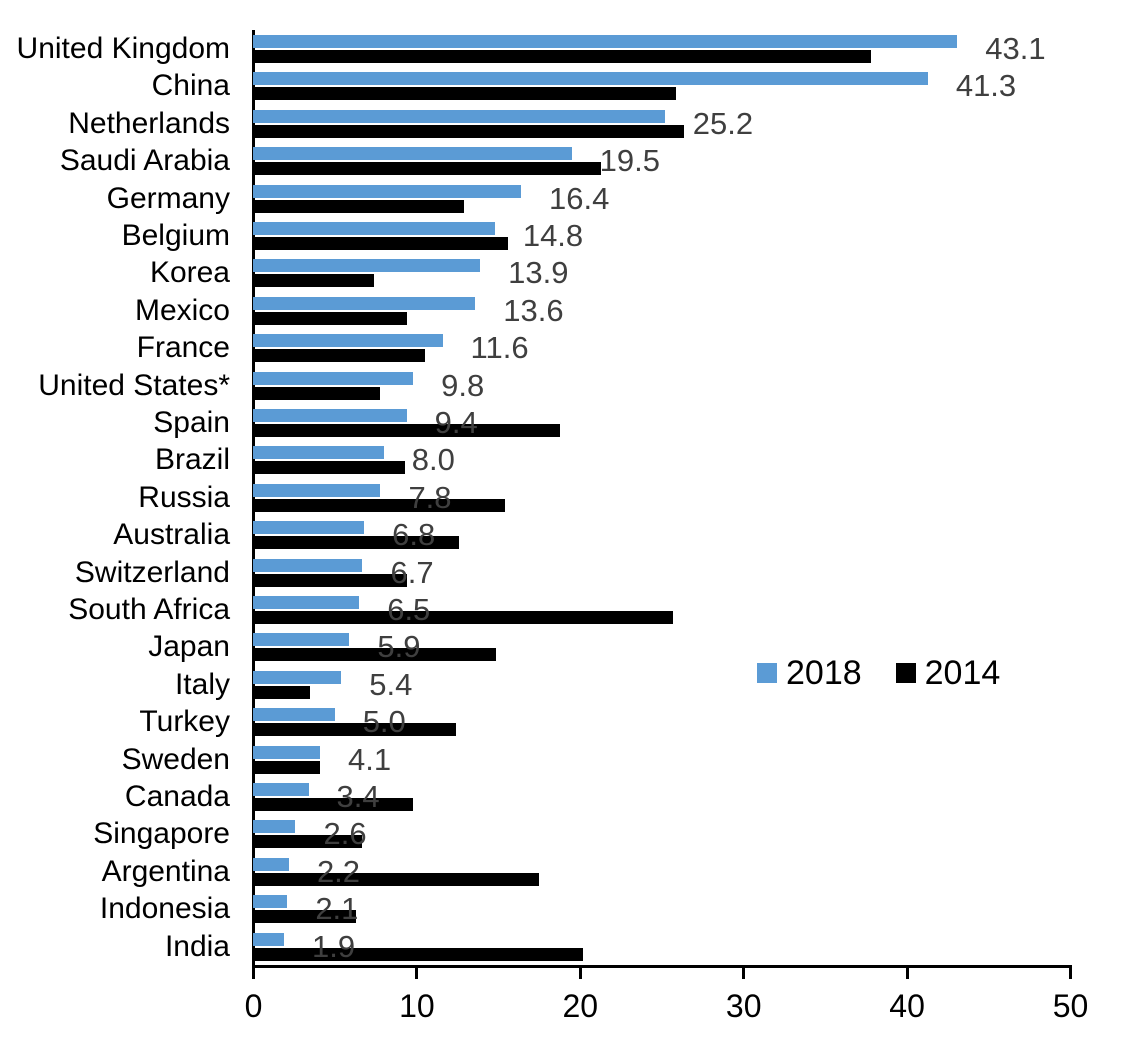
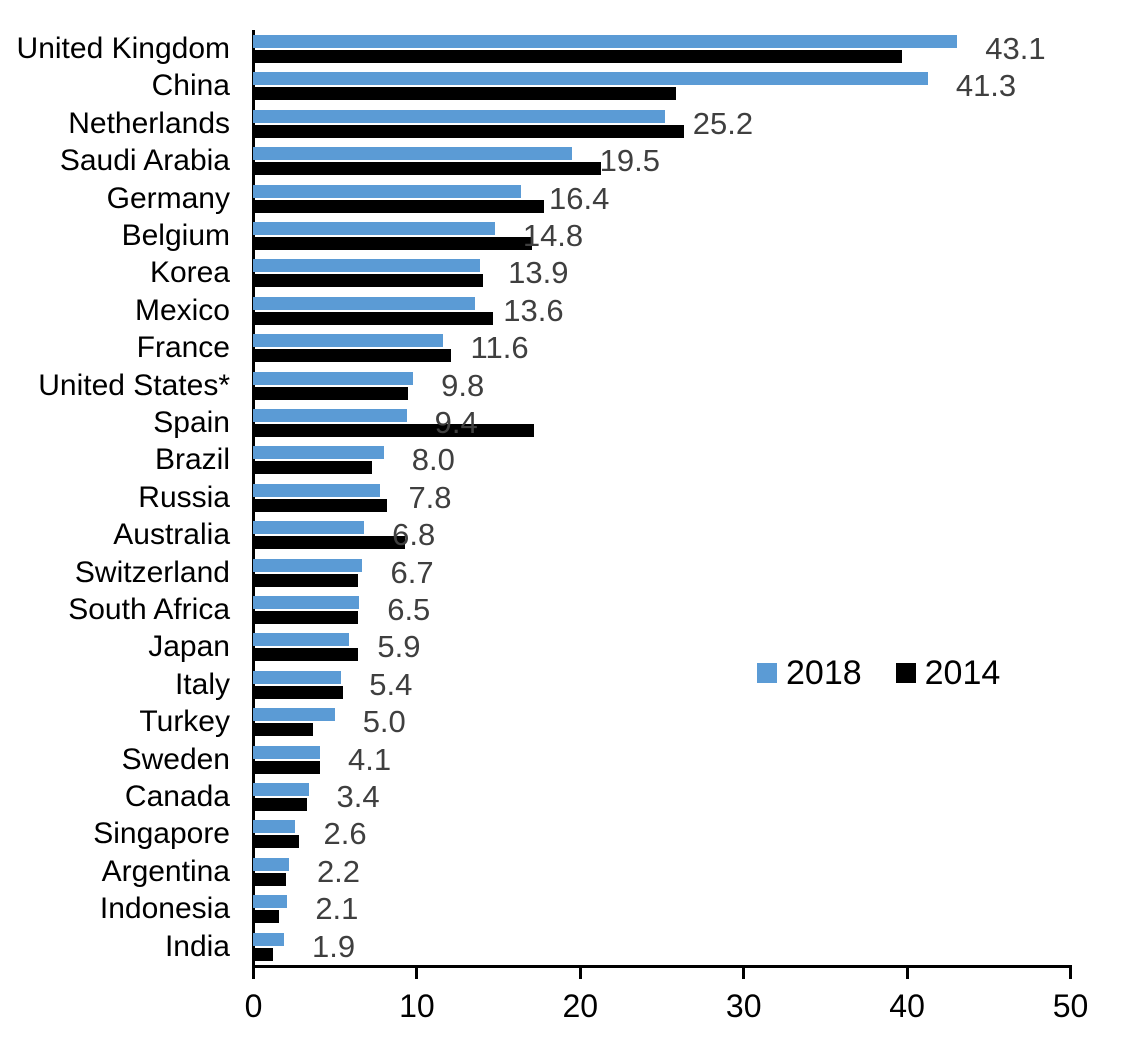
2014/United Kingdom: 37.8 -> 39.7
2014/Germany: 12.9 -> 17.8
2014/Belgium: 15.6 -> 17.1
2014/Korea: 7.4 -> 14.1
2014/Mexico: 9.4 -> 14.7
2014/France: 10.5 -> 12.1
2014/United States*: 7.8 -> 9.5
2014/Spain: 18.8 -> 17.2
2014/Brazil: 9.3 -> 7.3
2014/Russia: 15.4 -> 8.2
2014/Australia: 12.6 -> 9.3
2014/Switzerland: 9.4 -> 6.4
2014/South Africa: 25.7 -> 6.4
2014/Japan: 14.9 -> 6.4
2014/Italy: 3.5 -> 5.5
2014/Turkey: 12.4 -> 3.7
2014/Canada: 9.8 -> 3.3
2014/Singapore: 6.7 -> 2.8
2014/Argentina: 17.5 -> 2.0
2014/Indonesia: 6.3 -> 1.6
2014/India: 20.2 -> 1.2
